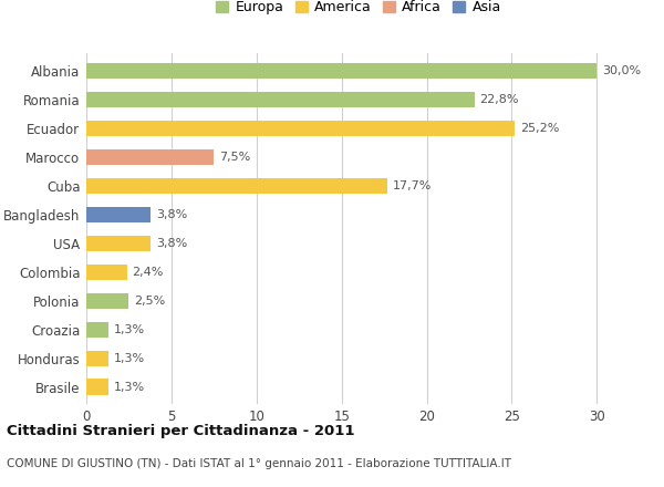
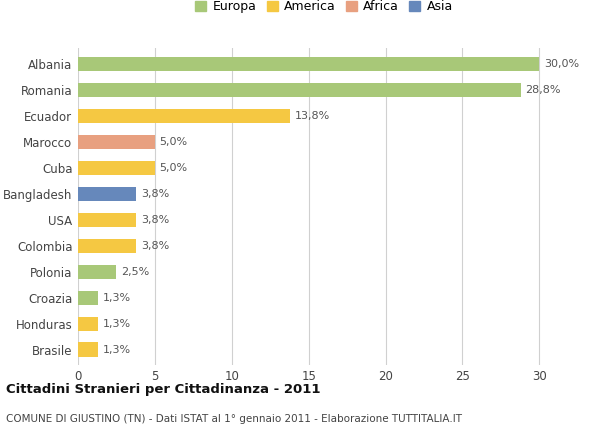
Romania: 22,8% -> 28,8%
Ecuador: 25,2% -> 13,8%
Marocco: 7,5% -> 5,0%
Cuba: 17,7% -> 5,0%
Colombia: 2,4% -> 3,8%
